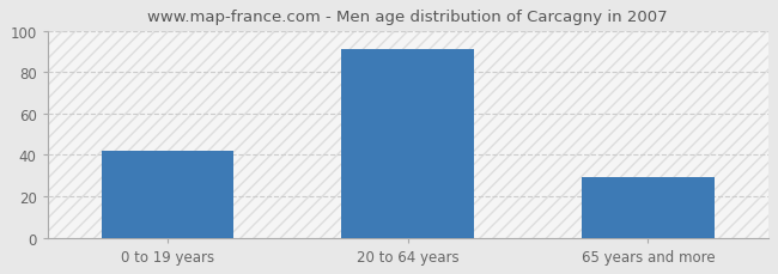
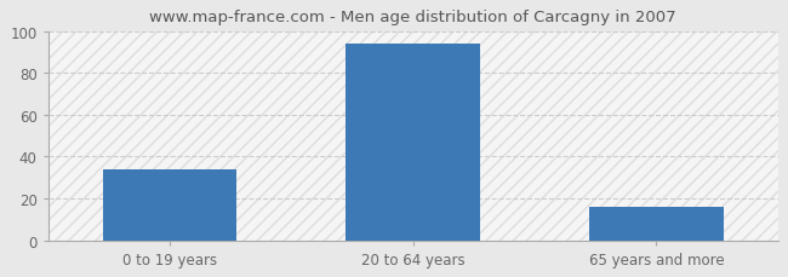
0 to 19 years: 42 -> 34
20 to 64 years: 91 -> 94
65 years and more: 29 -> 16
